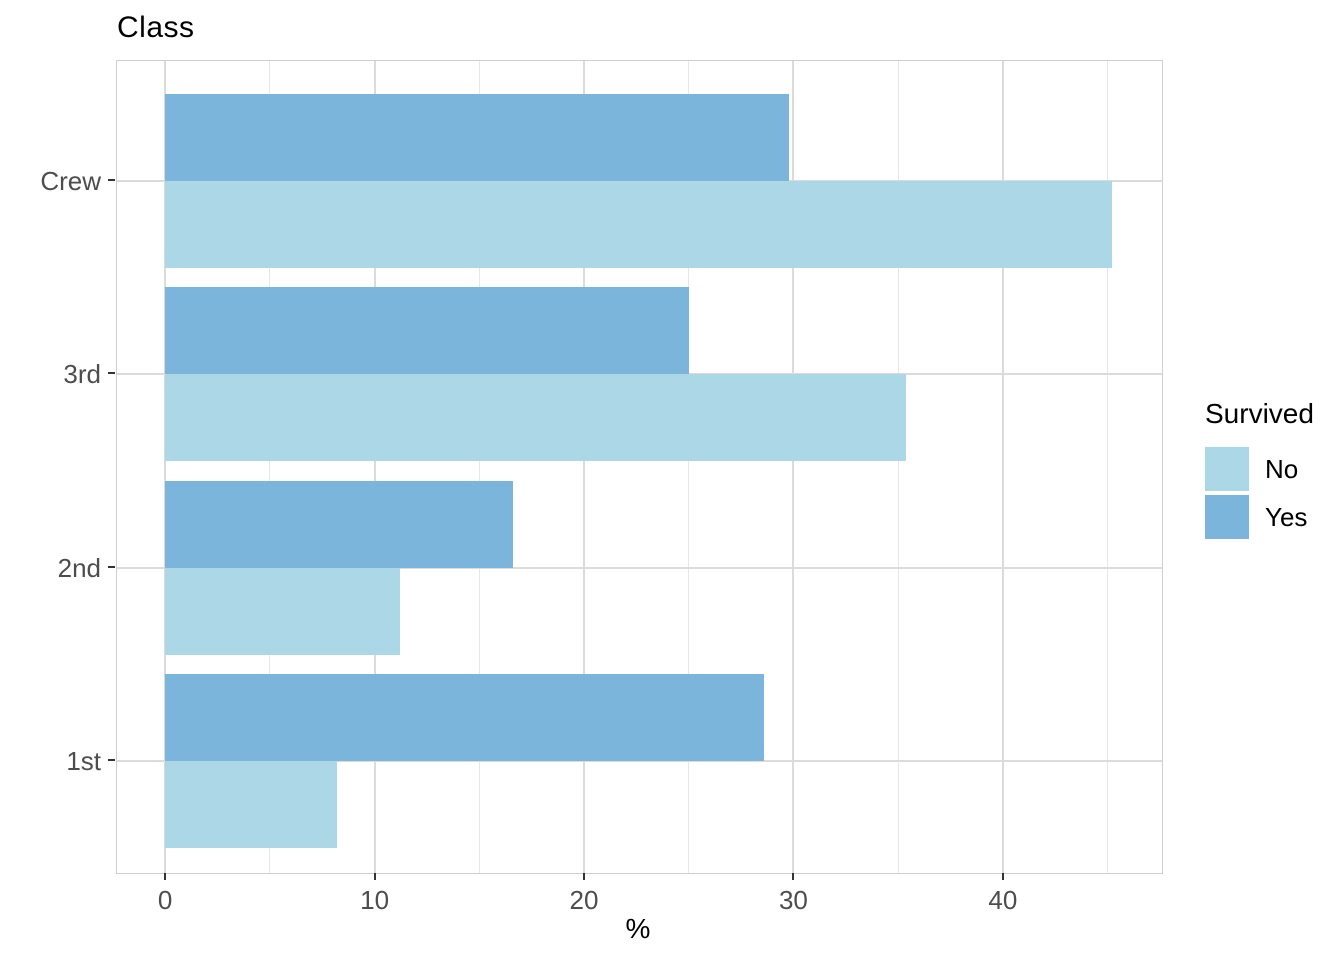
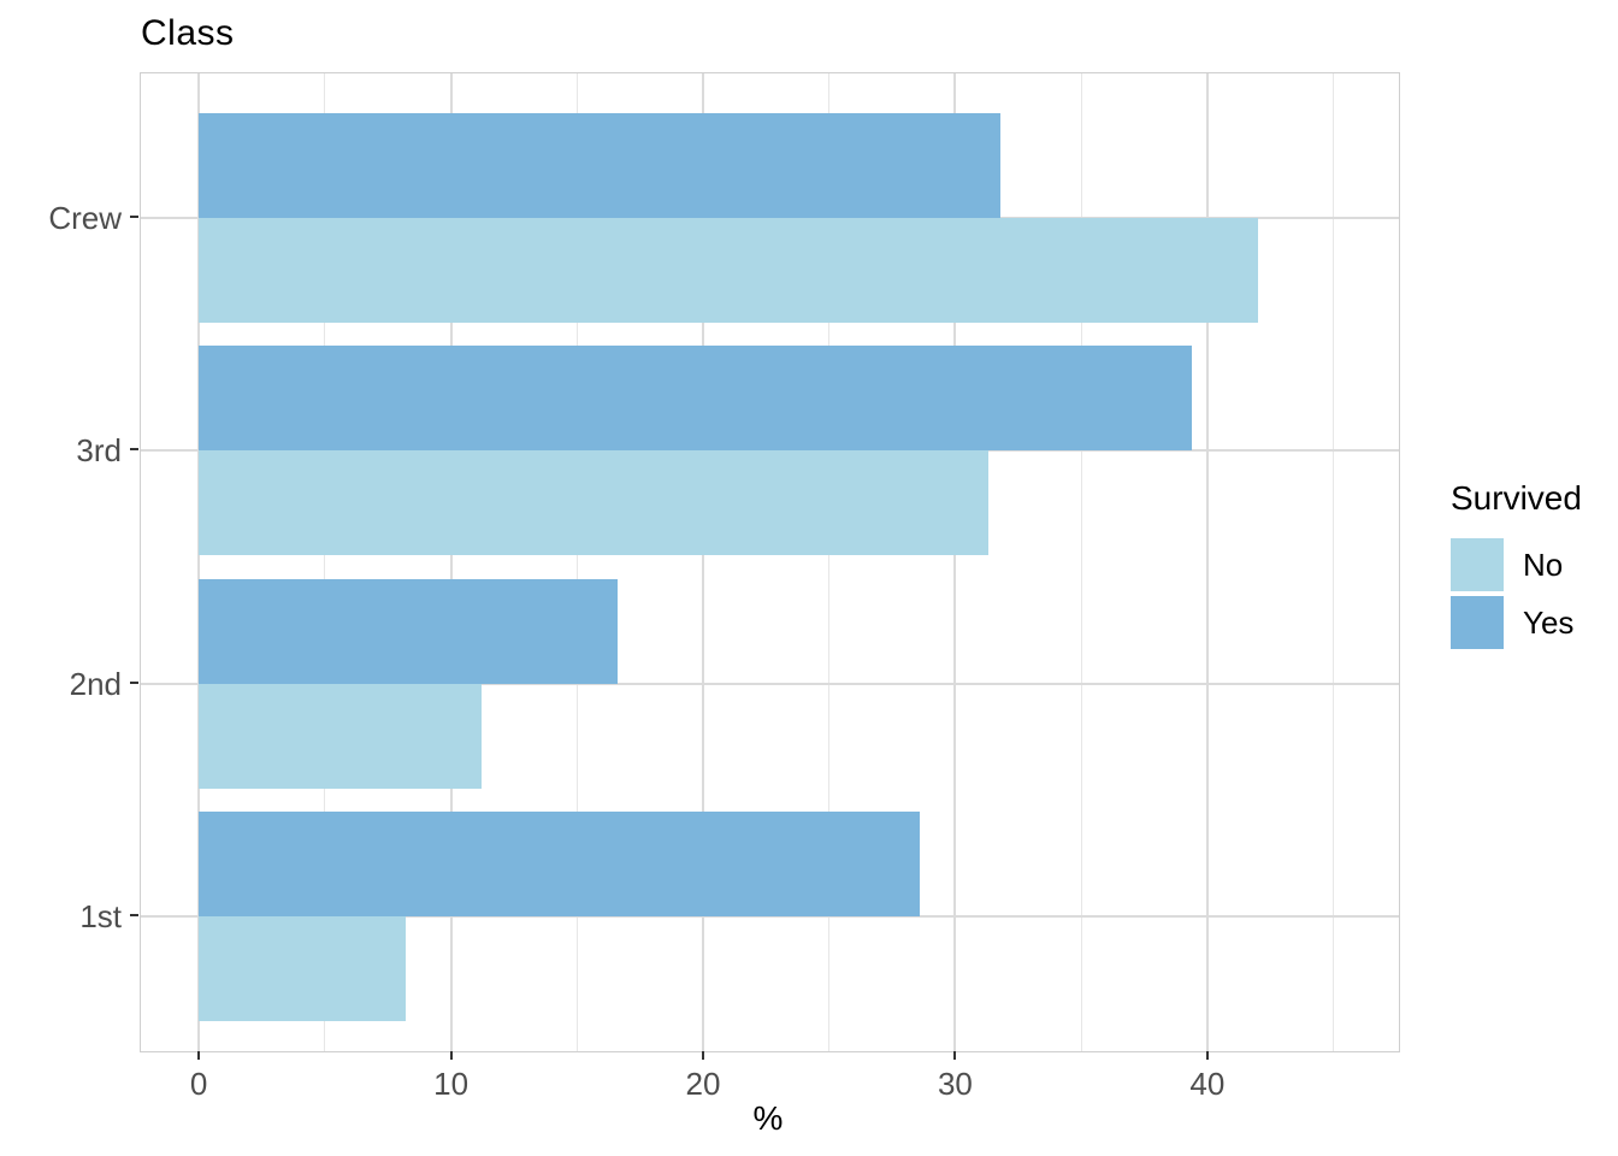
No/Crew: 45.2 -> 42.0
Yes/Crew: 29.8 -> 31.8
No/3rd: 35.4 -> 31.3
Yes/3rd: 25.0 -> 39.4
